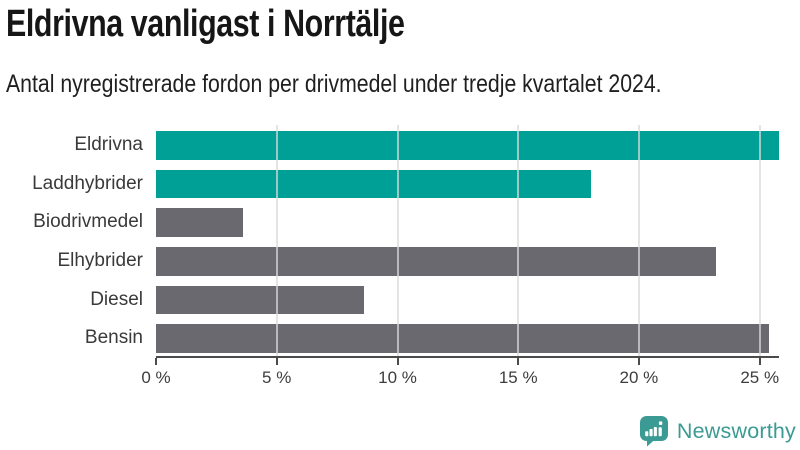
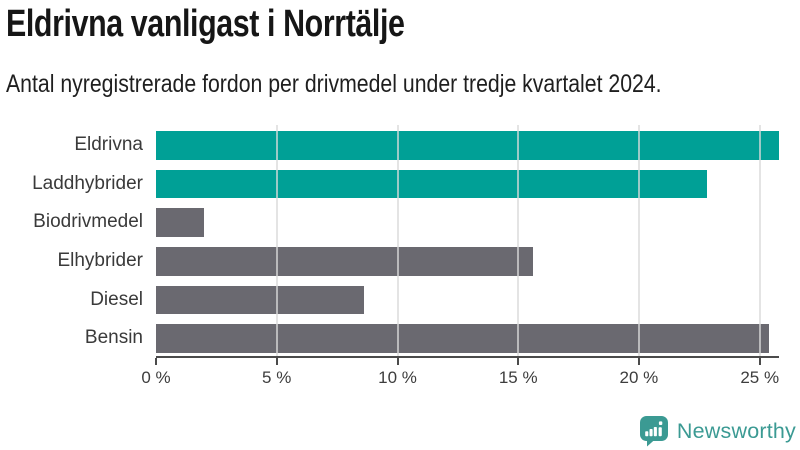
Laddhybrider: 18.0% -> 22.8%
Biodrivmedel: 3.6% -> 2.0%
Elhybrider: 23.2% -> 15.6%
